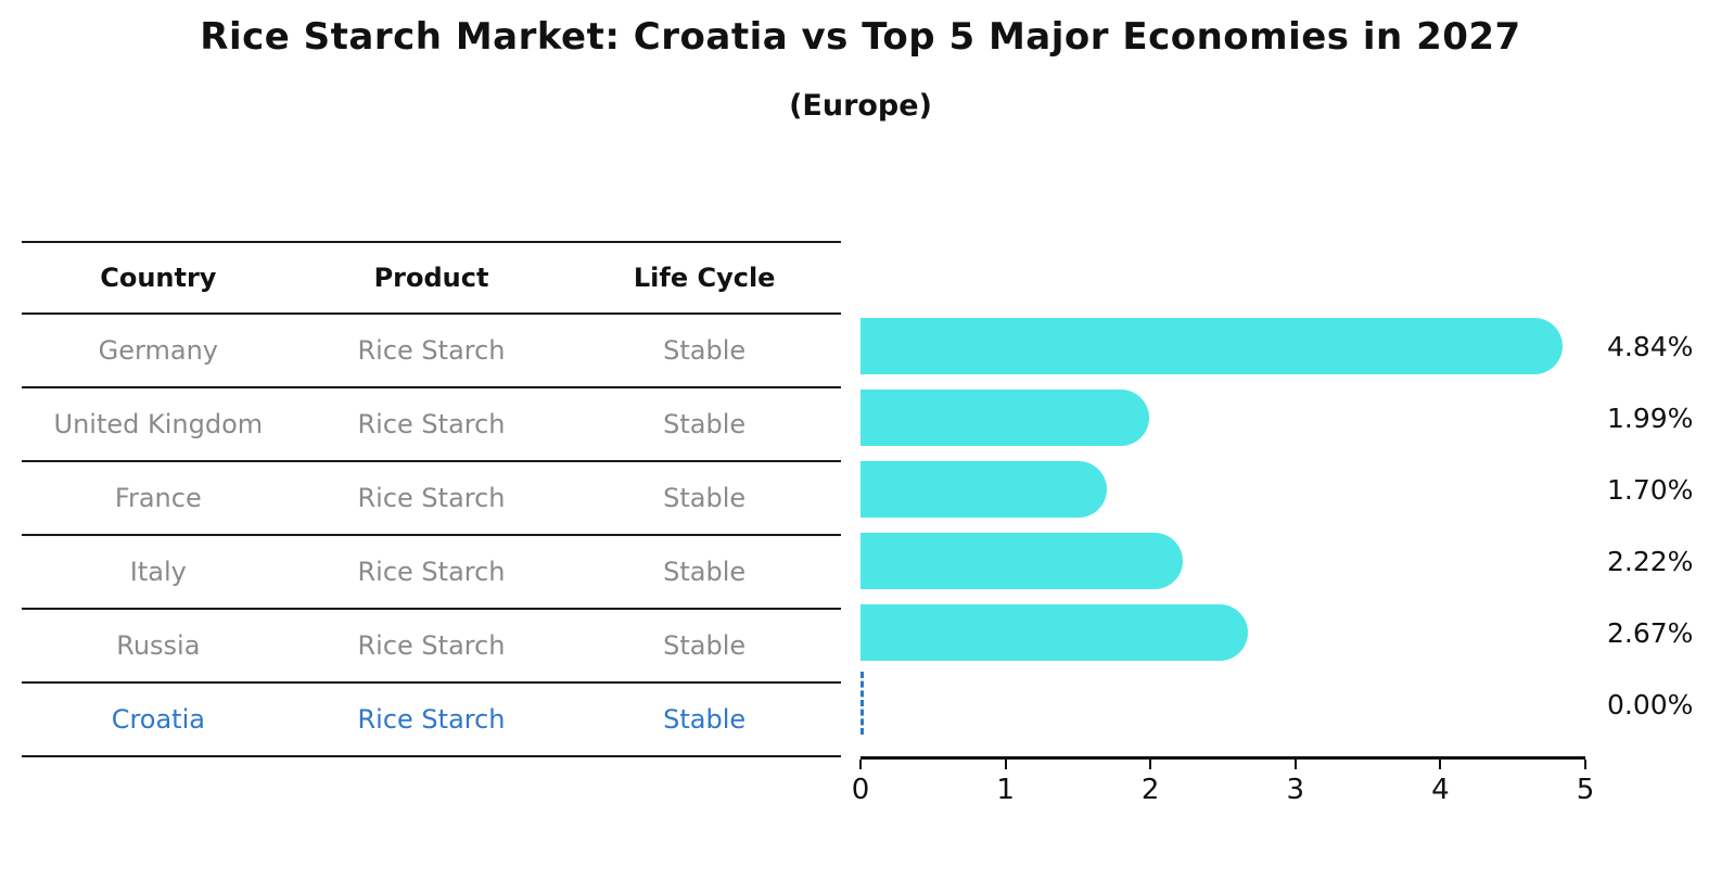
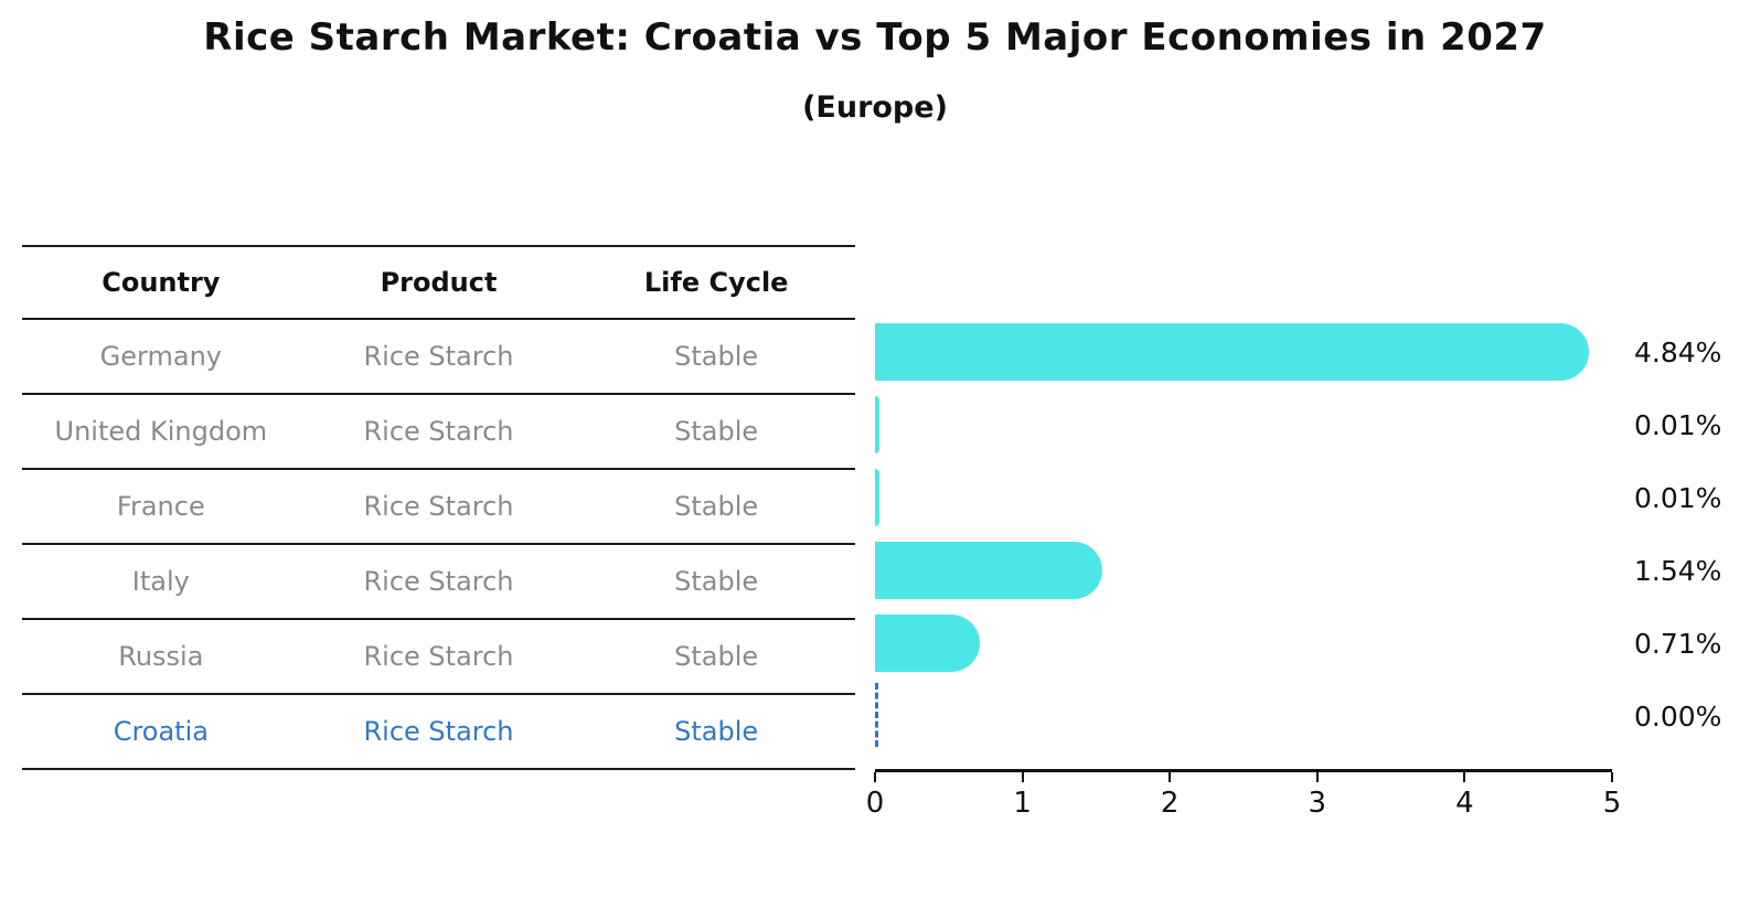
United Kingdom: 1.99% -> 0.01%
France: 1.70% -> 0.01%
Italy: 2.22% -> 1.54%
Russia: 2.67% -> 0.71%
